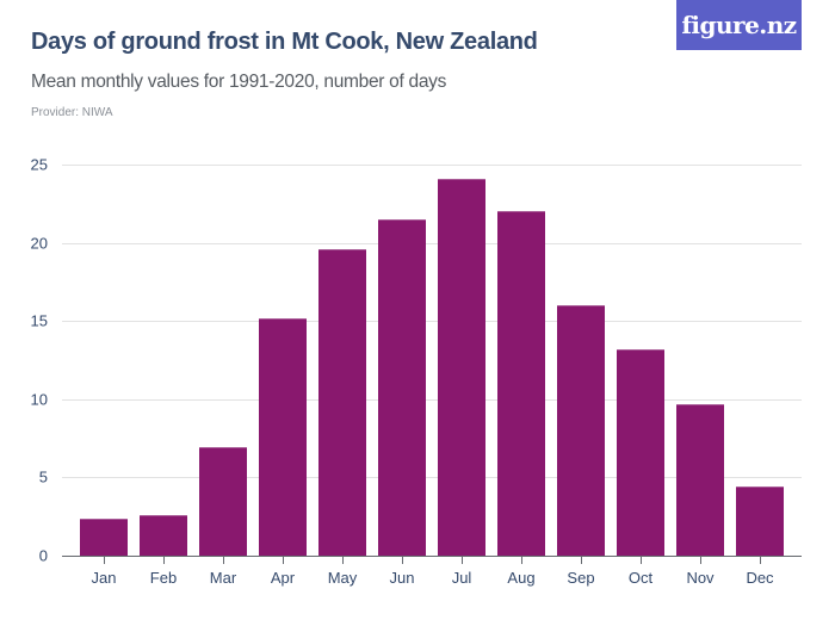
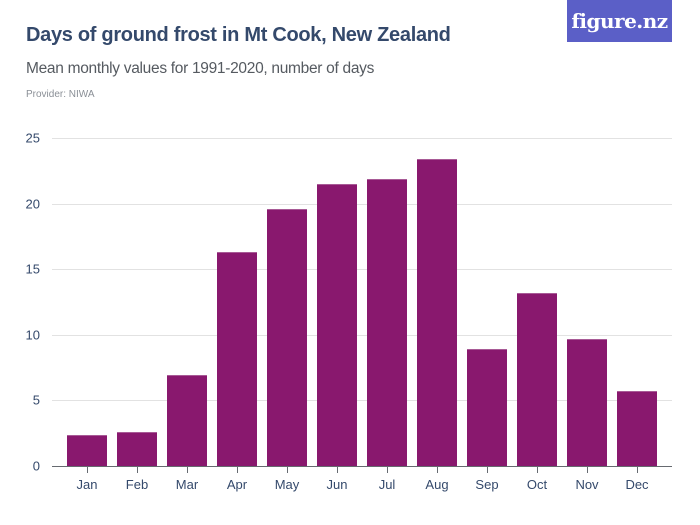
Apr: 15.2 -> 16.3
Jul: 24.1 -> 21.9
Aug: 22.0 -> 23.4
Sep: 16.0 -> 8.9
Dec: 4.4 -> 5.7
